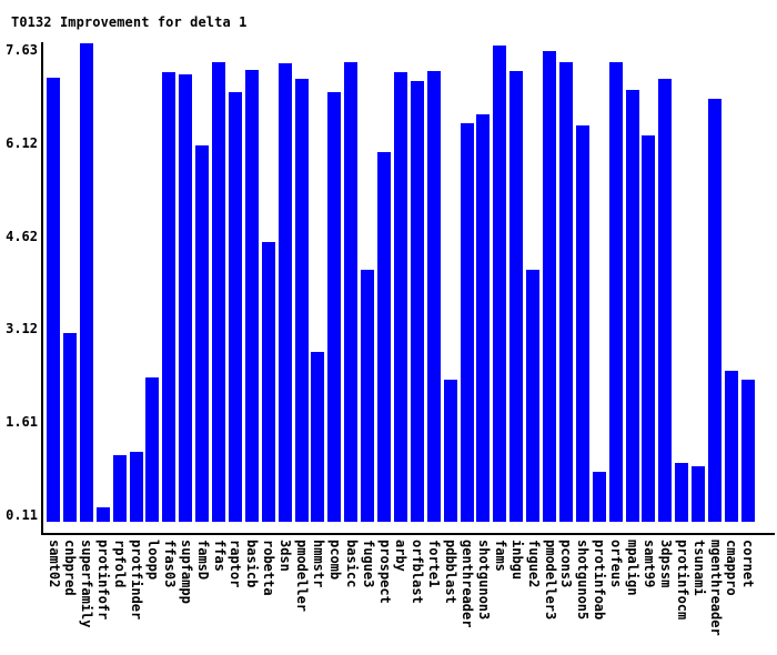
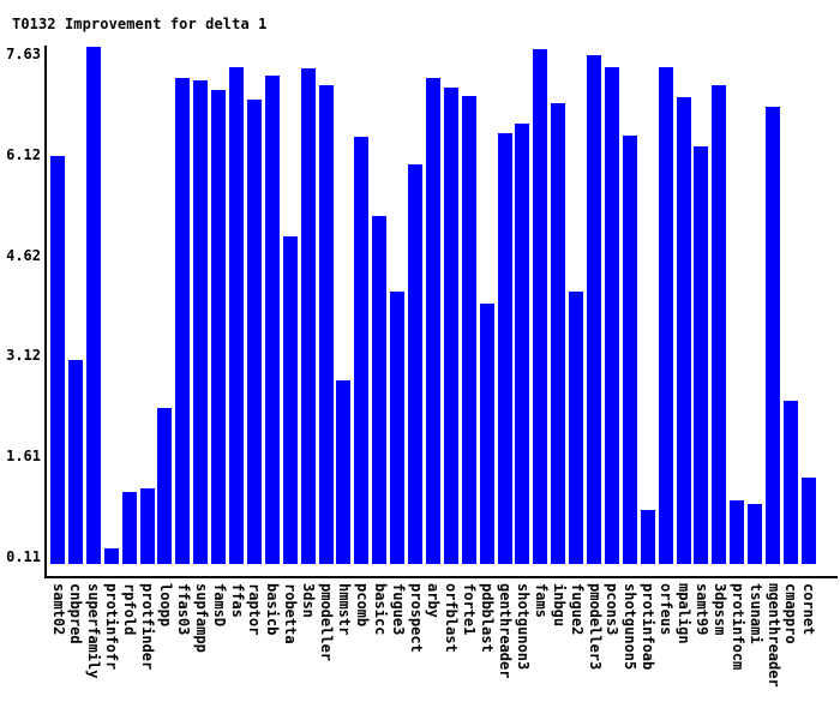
samt02: 7.2 -> 6.1
famsD: 6.1 -> 7.1
robetta: 4.5 -> 4.9
pcomb: 7.0 -> 6.4
basicc: 7.4 -> 5.2
forte1: 7.3 -> 7.0
pdbblast: 2.3 -> 3.9
inbgu: 7.3 -> 6.9
cornet: 2.3 -> 1.3
